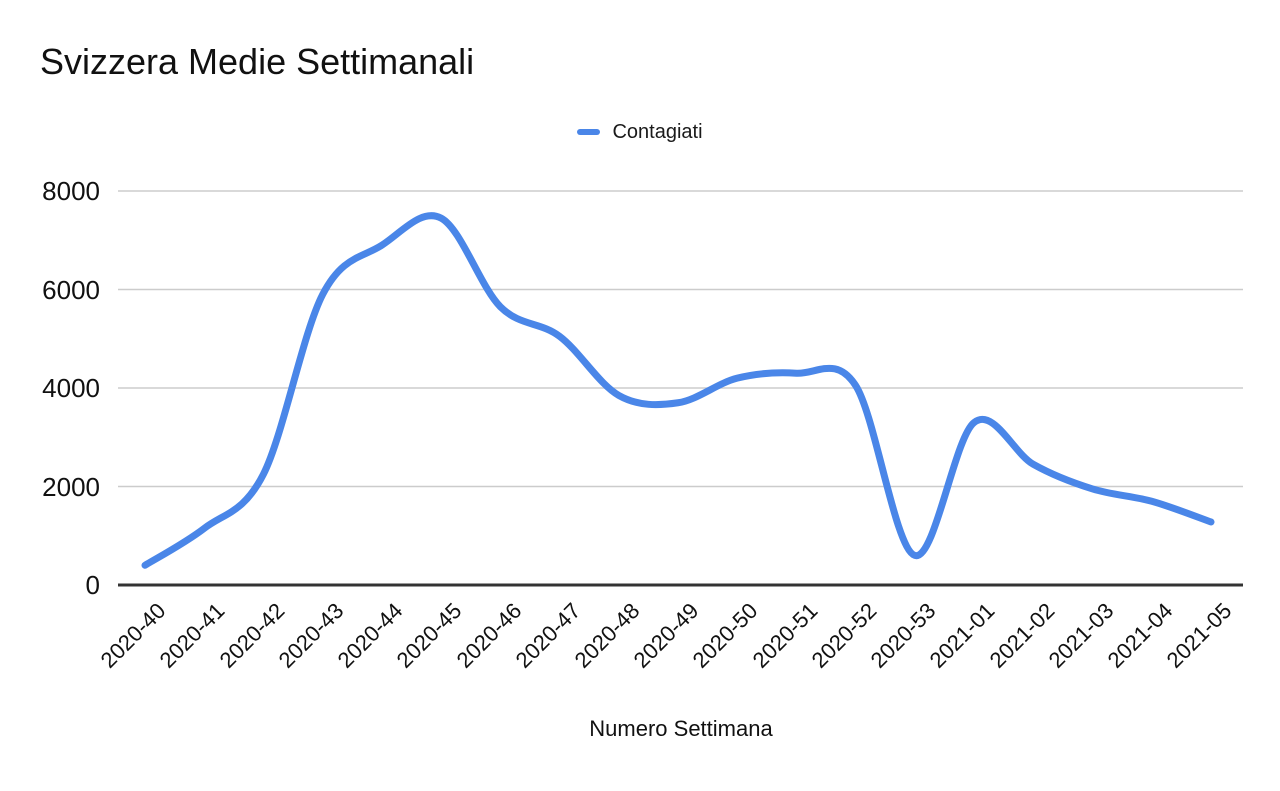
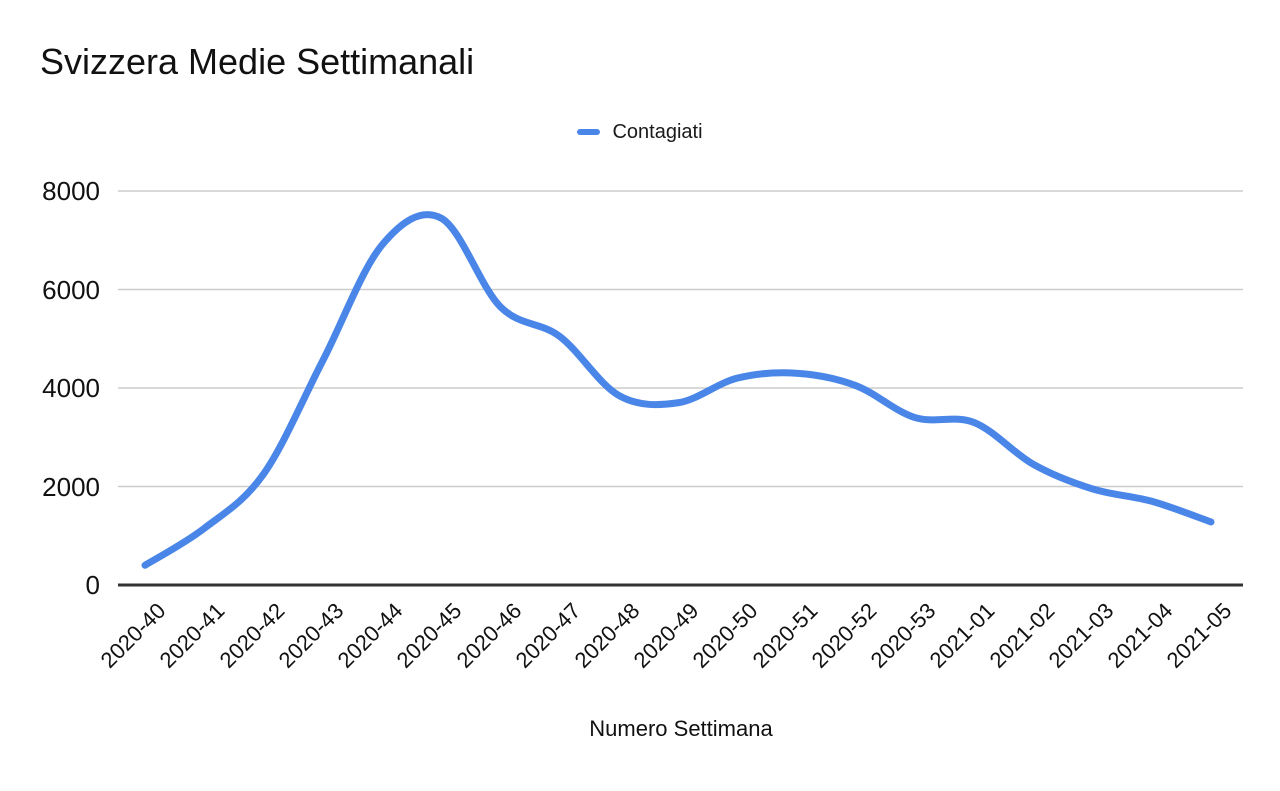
2020-43: 5900 -> 4600
2020-53: 600 -> 3400
